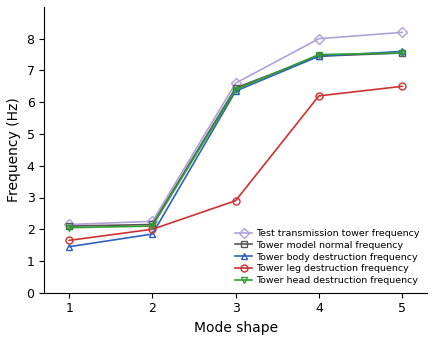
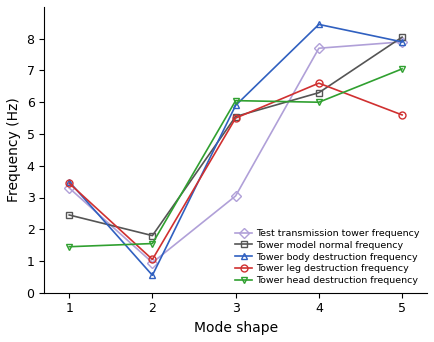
Test transmission tower frequency/1: 2.15 -> 3.30
Tower model normal frequency/1: 2.10 -> 2.45
Tower body destruction frequency/1: 1.45 -> 3.50
Tower leg destruction frequency/1: 1.65 -> 3.45
Tower head destruction frequency/1: 2.05 -> 1.45
Test transmission tower frequency/2: 2.25 -> 0.95
Tower model normal frequency/2: 2.15 -> 1.80
Tower body destruction frequency/2: 1.85 -> 0.55
Tower leg destruction frequency/2: 2.00 -> 1.05
Tower head destruction frequency/2: 2.10 -> 1.55
Test transmission tower frequency/3: 6.60 -> 3.05
Tower model normal frequency/3: 6.45 -> 5.55
Tower body destruction frequency/3: 6.35 -> 5.90
Tower leg destruction frequency/3: 2.90 -> 5.50
Tower head destruction frequency/3: 6.40 -> 6.05
Test transmission tower frequency/4: 8.00 -> 7.70
Tower model normal frequency/4: 7.45 -> 6.30
Tower body destruction frequency/4: 7.45 -> 8.45
Tower leg destruction frequency/4: 6.20 -> 6.60
Tower head destruction frequency/4: 7.50 -> 6.00
Test transmission tower frequency/5: 8.20 -> 7.90
Tower model normal frequency/5: 7.55 -> 8.05
Tower body destruction frequency/5: 7.60 -> 7.90
Tower leg destruction frequency/5: 6.50 -> 5.60
Tower head destruction frequency/5: 7.55 -> 7.05
